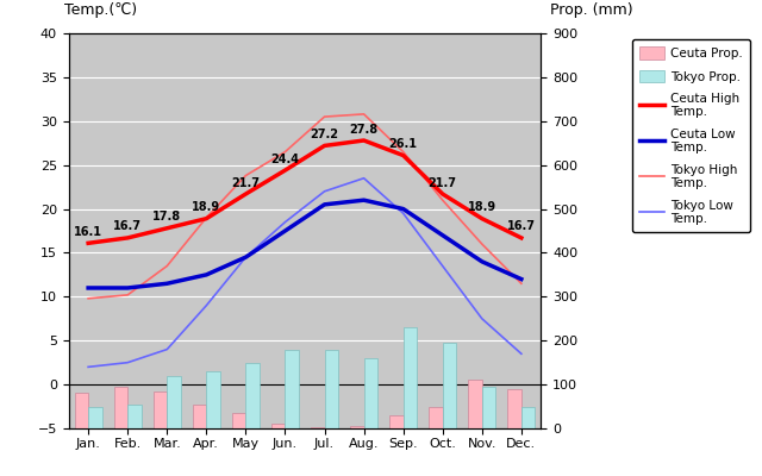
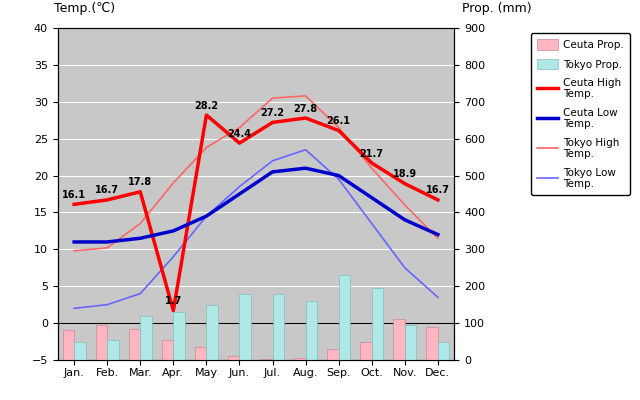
Ceuta High Temp./Apr.: 18.9 -> 1.7
Ceuta High Temp./May: 21.7 -> 28.2
